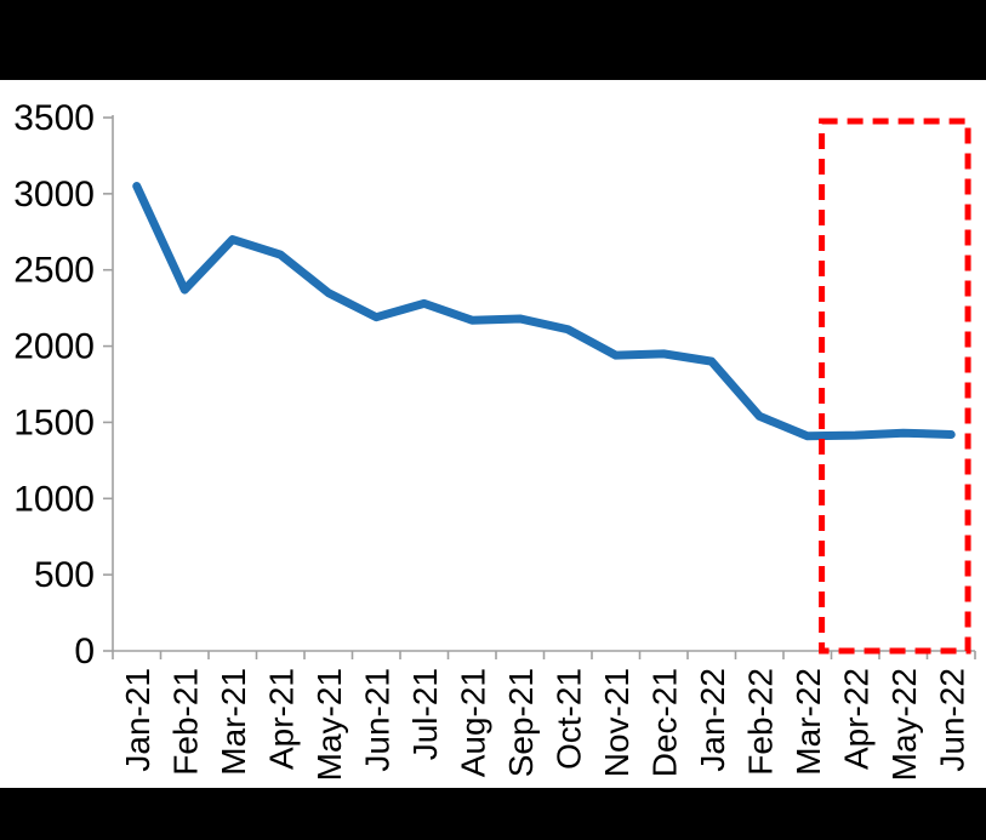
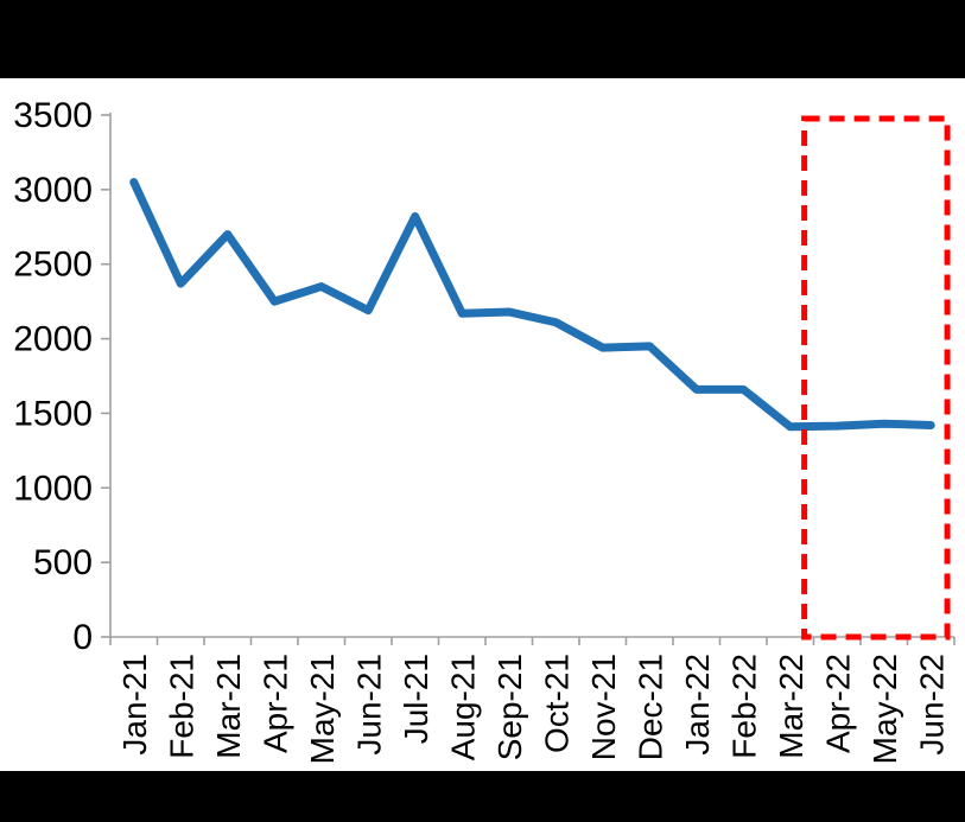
Apr-21: 2600 -> 2250
Jul-21: 2280 -> 2820
Jan-22: 1900 -> 1660
Feb-22: 1540 -> 1660
